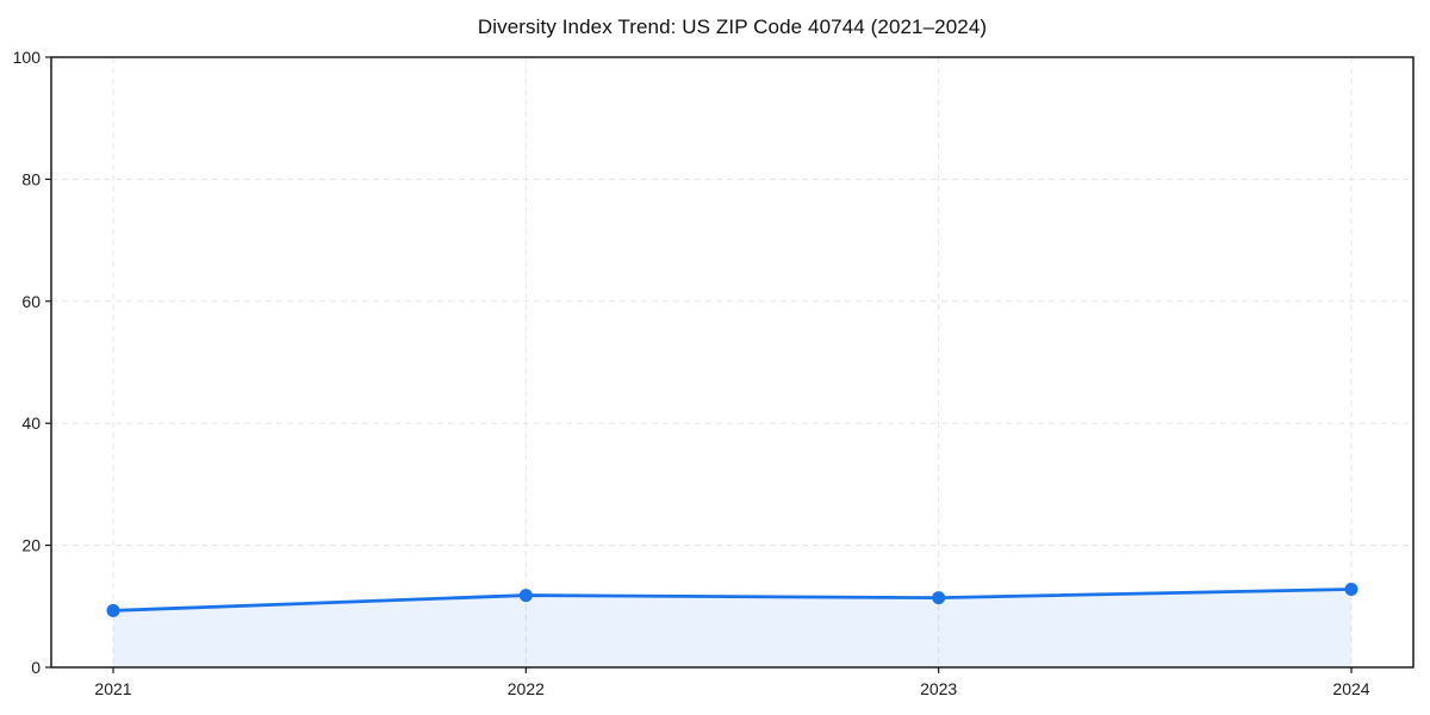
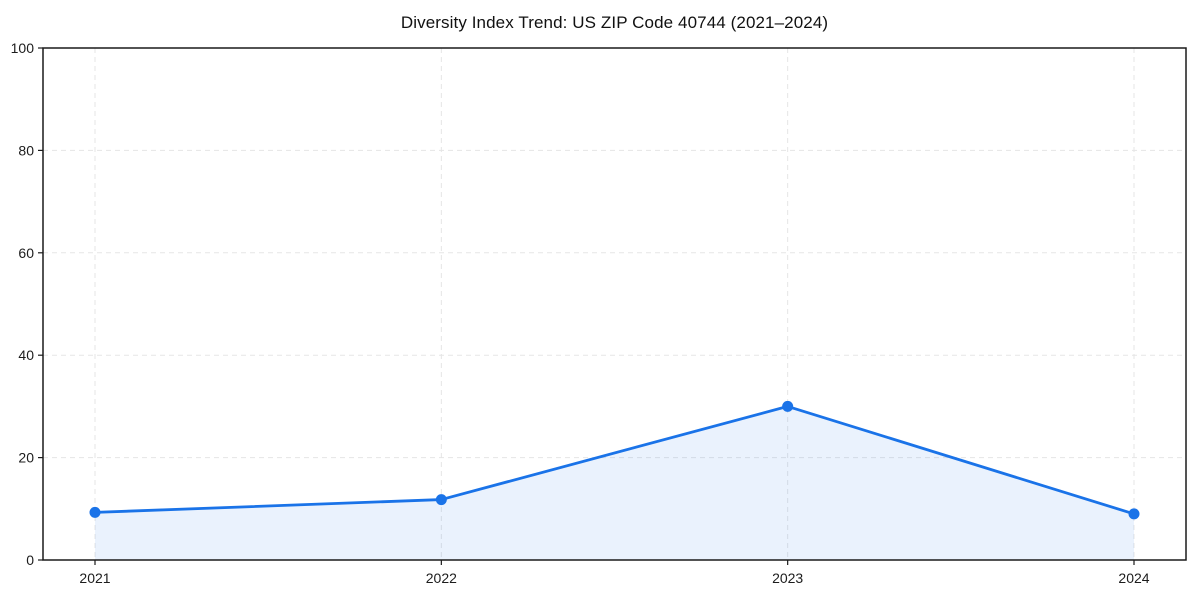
2023: 11 -> 30
2024: 13 -> 9
